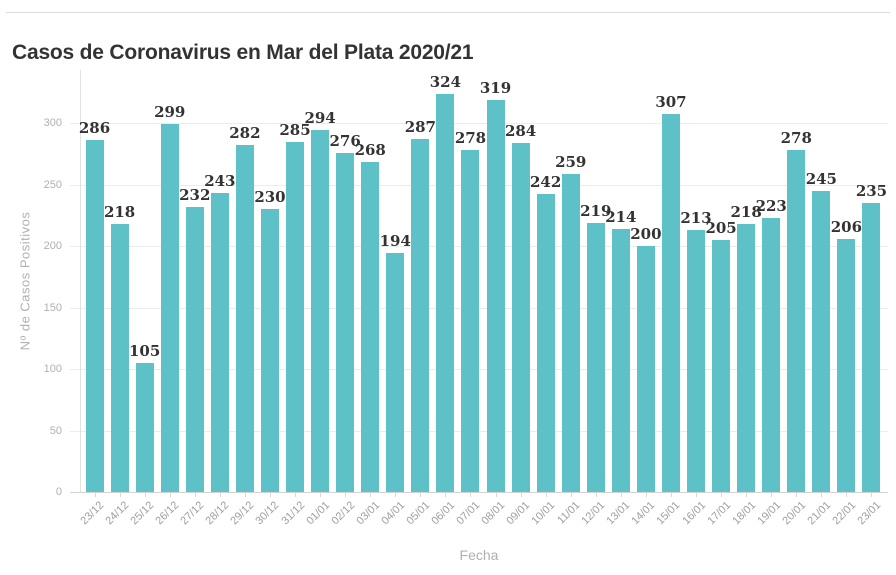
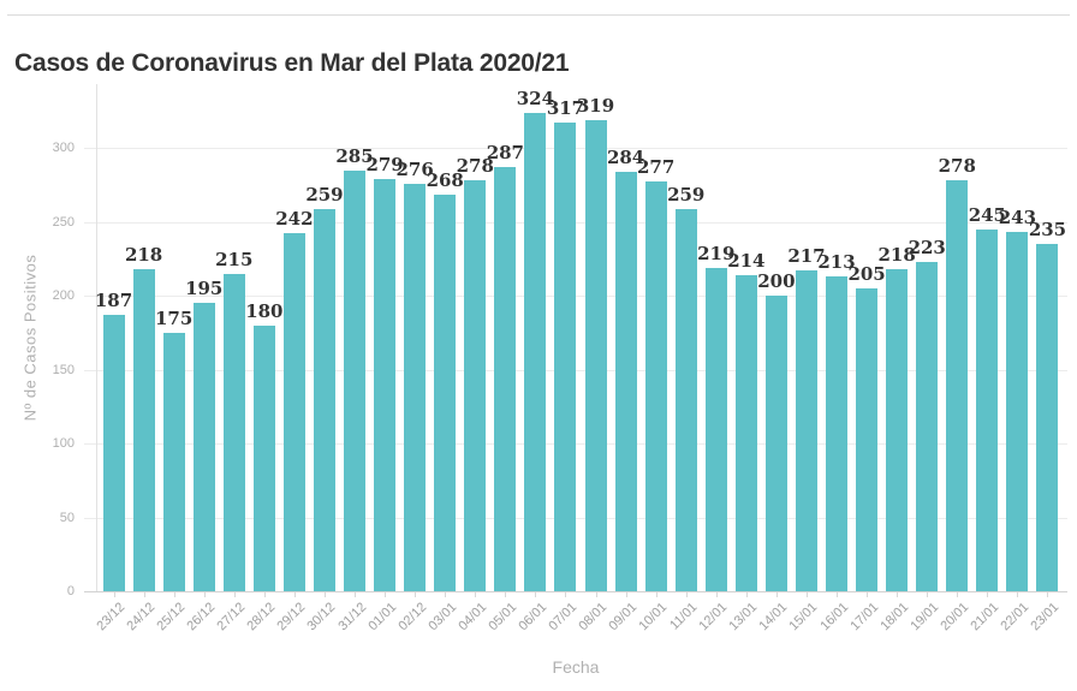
23/12: 286 -> 187
25/12: 105 -> 175
26/12: 299 -> 195
27/12: 232 -> 215
28/12: 243 -> 180
29/12: 282 -> 242
30/12: 230 -> 259
01/01: 294 -> 279
04/01: 194 -> 278
07/01: 278 -> 317
10/01: 242 -> 277
15/01: 307 -> 217
22/01: 206 -> 243
